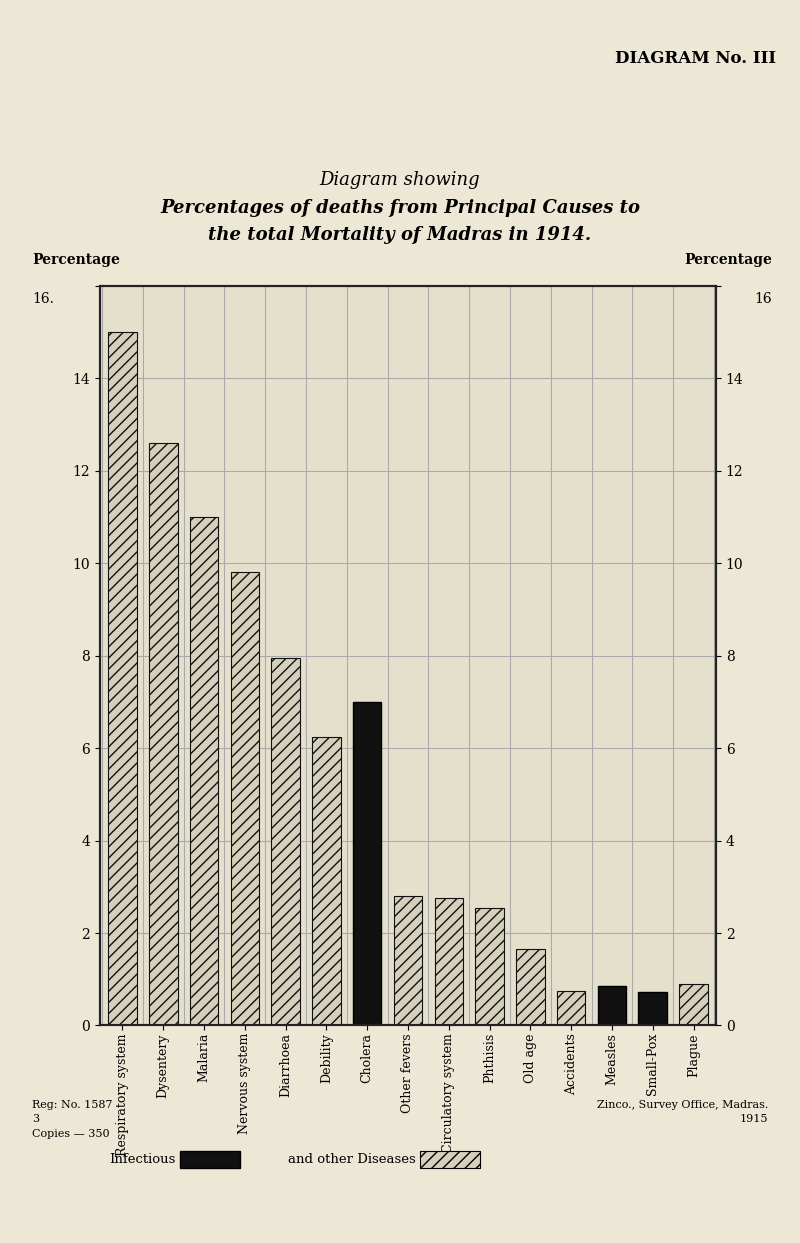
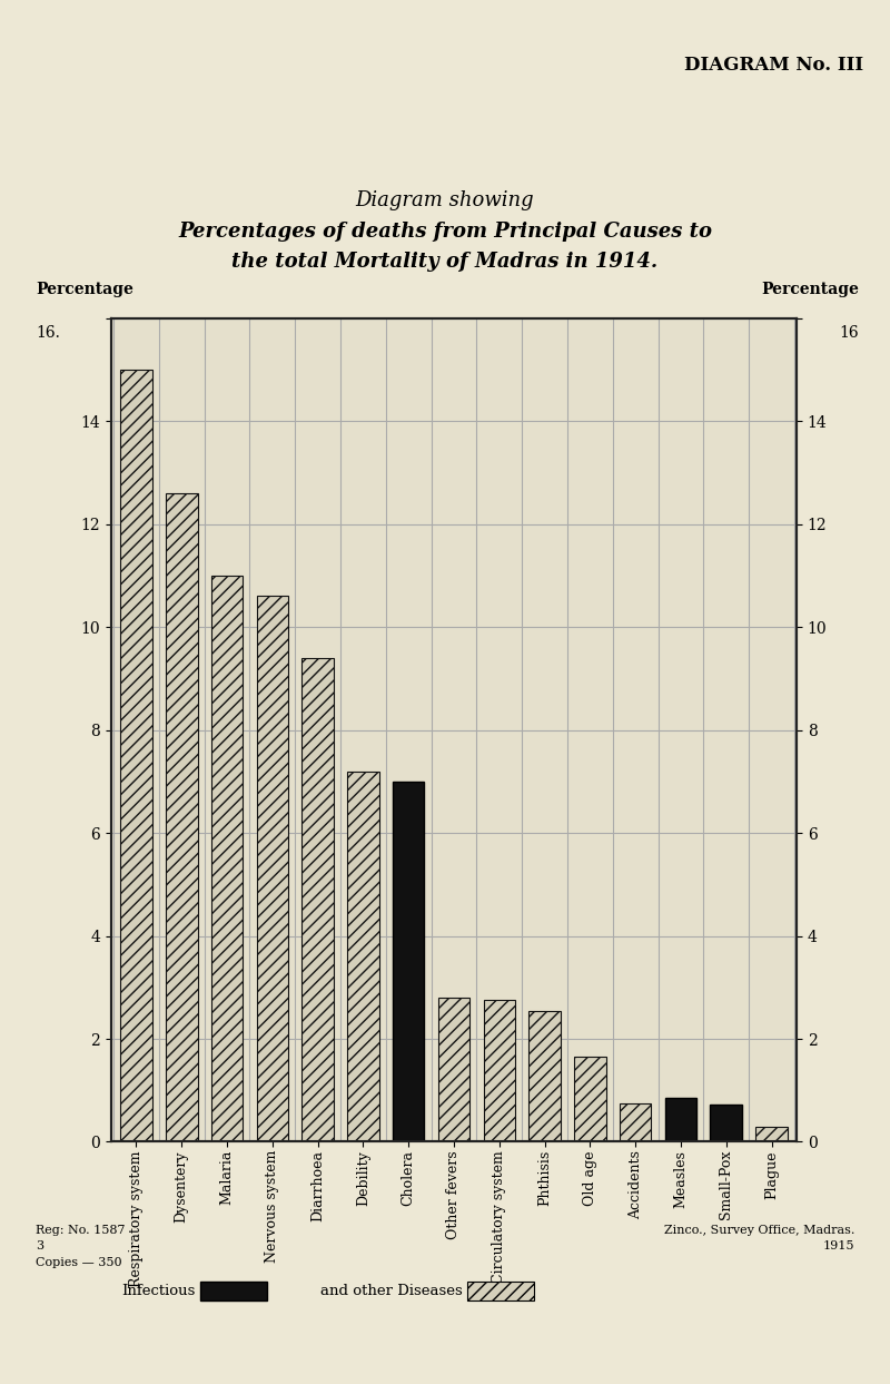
Nervous system: 9.80 -> 10.60
Diarrhoea: 7.95 -> 9.40
Debility: 6.25 -> 7.20
Plague: 0.90 -> 0.30
